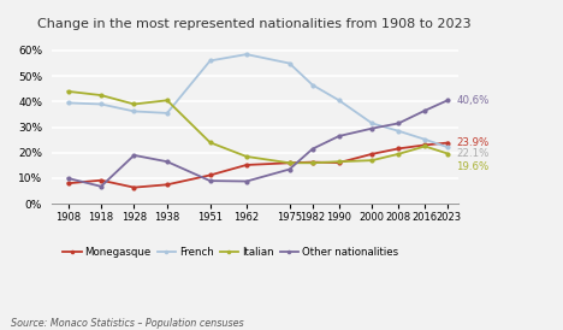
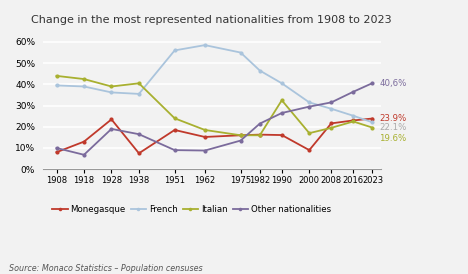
Monegasque/1918: 9.2% -> 13.0%
Monegasque/1928: 6.4% -> 23.5%
Monegasque/1951: 11.2% -> 18.5%
Italian/1990: 16.5% -> 32.5%
Monegasque/2000: 19.5% -> 9.0%
